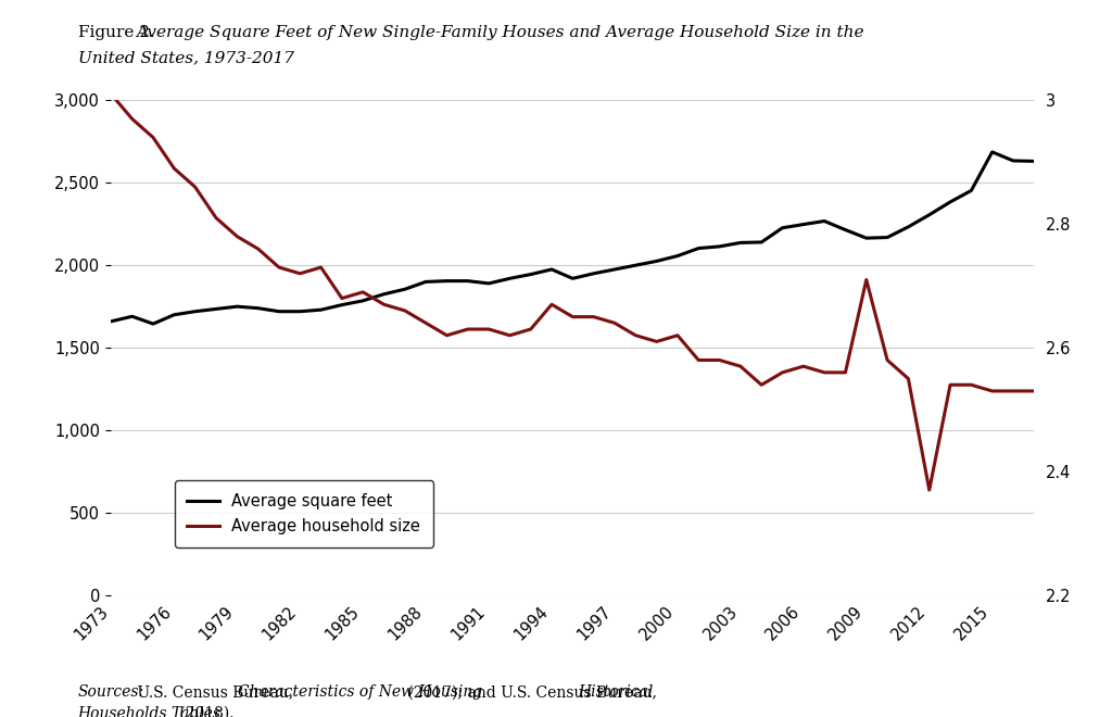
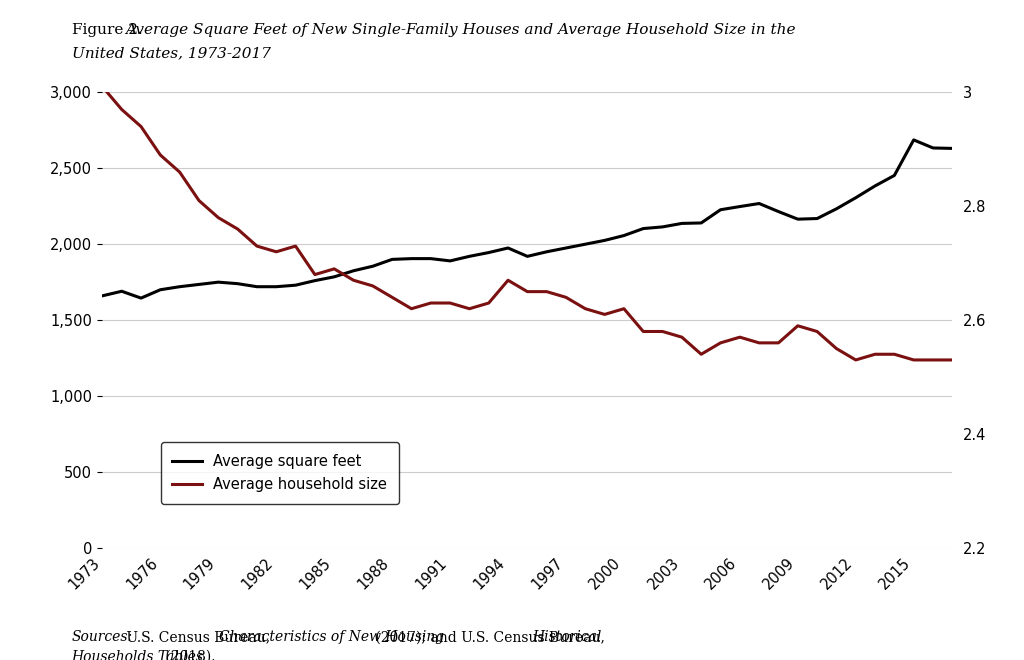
Average household size/2009: 2.71 -> 2.59
Average household size/2012: 2.37 -> 2.53
